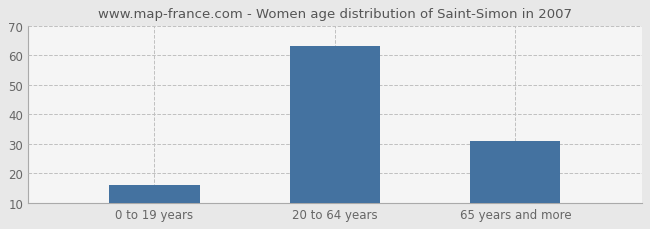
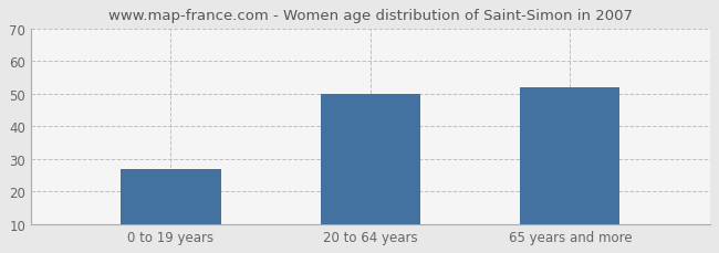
0 to 19 years: 16 -> 27
20 to 64 years: 63 -> 50
65 years and more: 31 -> 52
